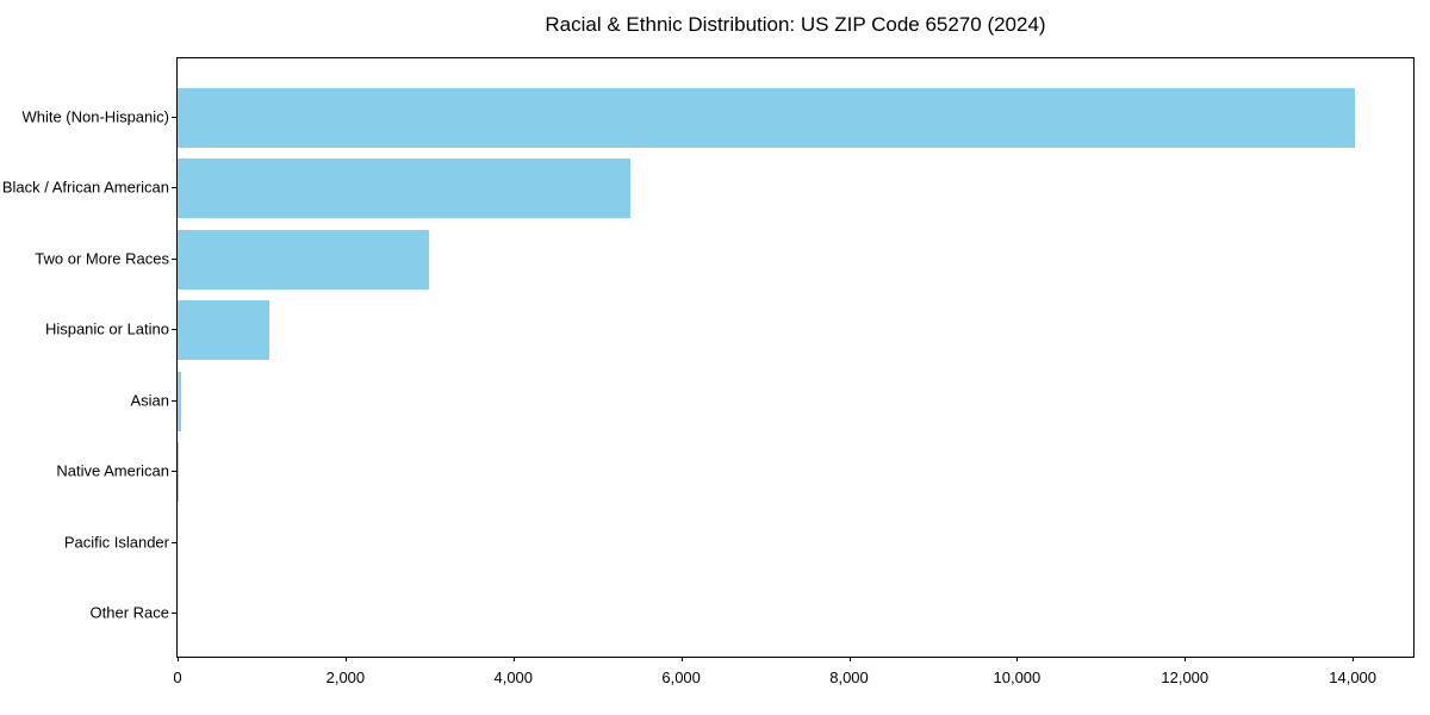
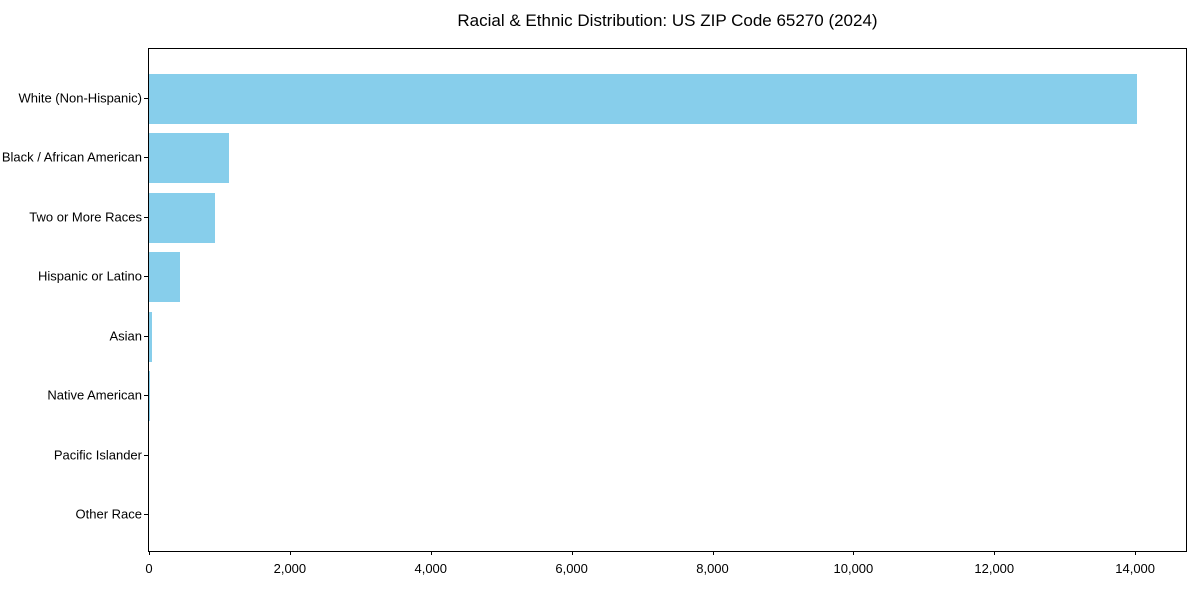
Black / African American: 5400 -> 1100
Two or More Races: 3000 -> 900
Hispanic or Latino: 1100 -> 400
